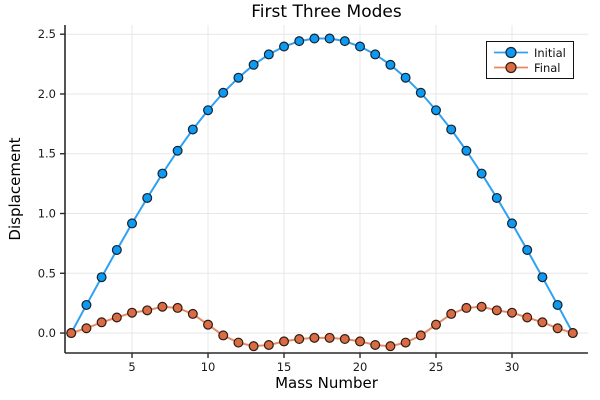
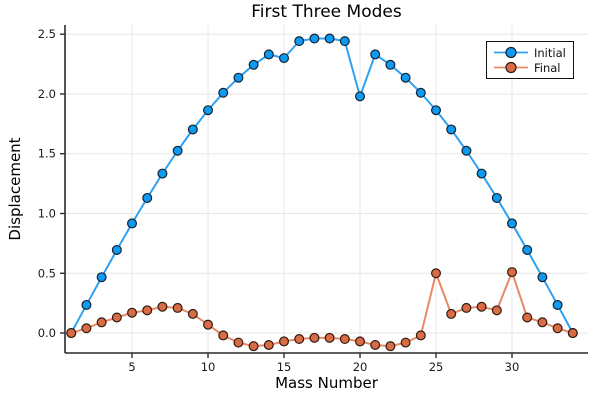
Initial/15: 2.40 -> 2.30
Initial/20: 2.40 -> 1.98
Final/25: 0.07 -> 0.50
Final/30: 0.17 -> 0.51
